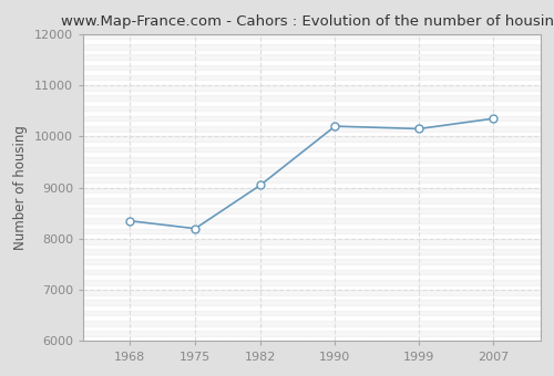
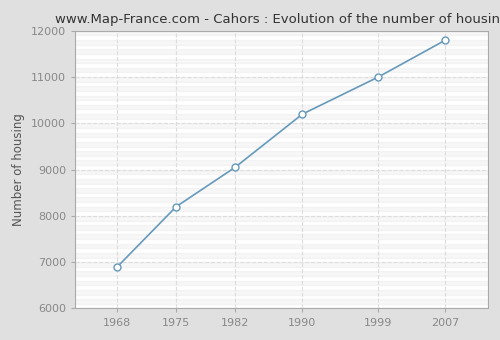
1968: 8350 -> 6900
1999: 10150 -> 11000
2007: 10350 -> 11800
